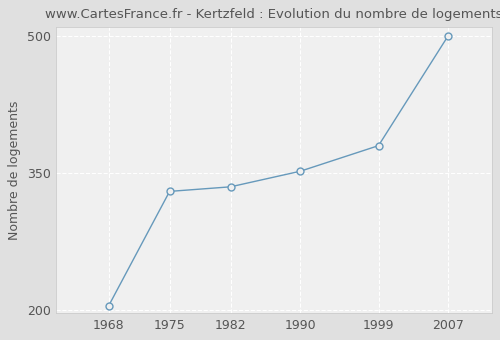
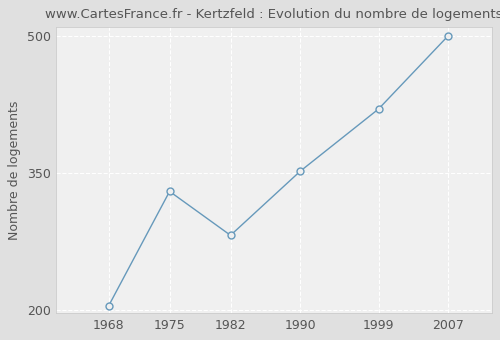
1982: 335 -> 282
1999: 380 -> 420
